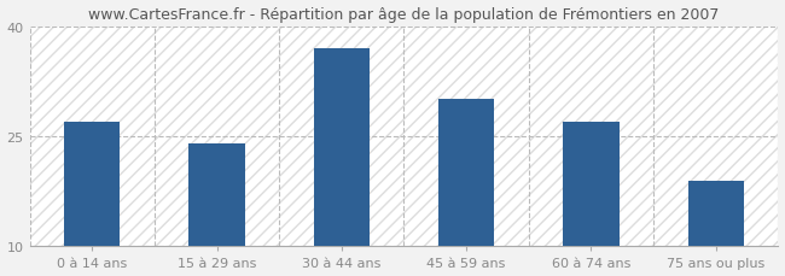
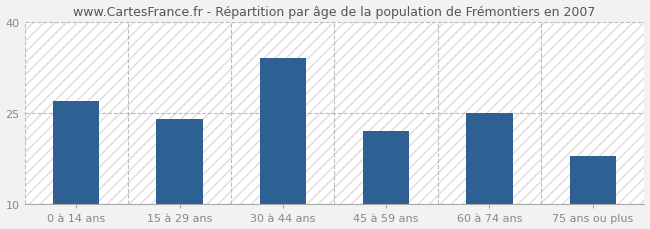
30 à 44 ans: 37 -> 34
45 à 59 ans: 30 -> 22
60 à 74 ans: 27 -> 25
75 ans ou plus: 19 -> 18
